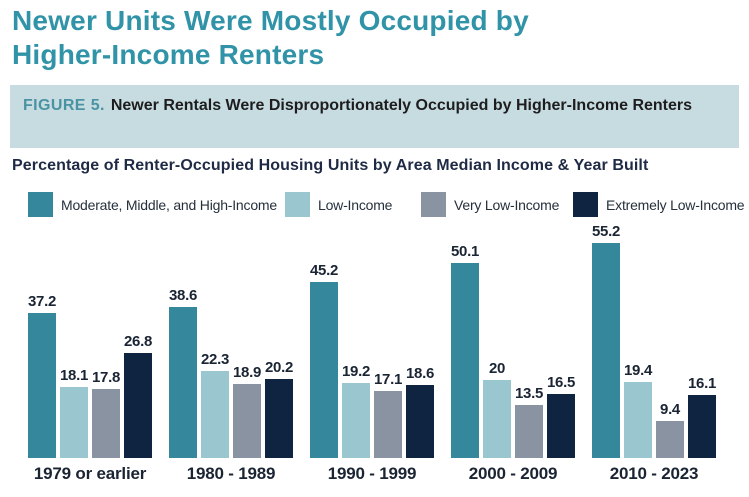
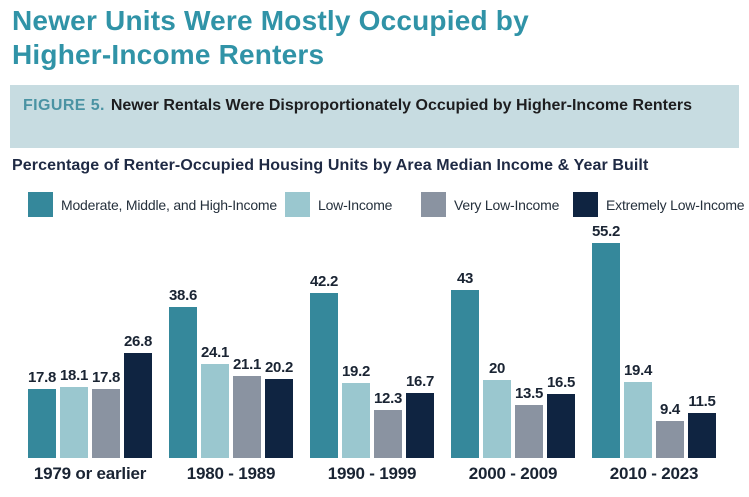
Moderate, Middle, and High-Income/1979 or earlier: 37.2 -> 17.8
Low-Income/1980 - 1989: 22.3 -> 24.1
Very Low-Income/1980 - 1989: 18.9 -> 21.1
Moderate, Middle, and High-Income/1990 - 1999: 45.2 -> 42.2
Very Low-Income/1990 - 1999: 17.1 -> 12.3
Extremely Low-Income/1990 - 1999: 18.6 -> 16.7
Moderate, Middle, and High-Income/2000 - 2009: 50.1 -> 43
Extremely Low-Income/2010 - 2023: 16.1 -> 11.5
